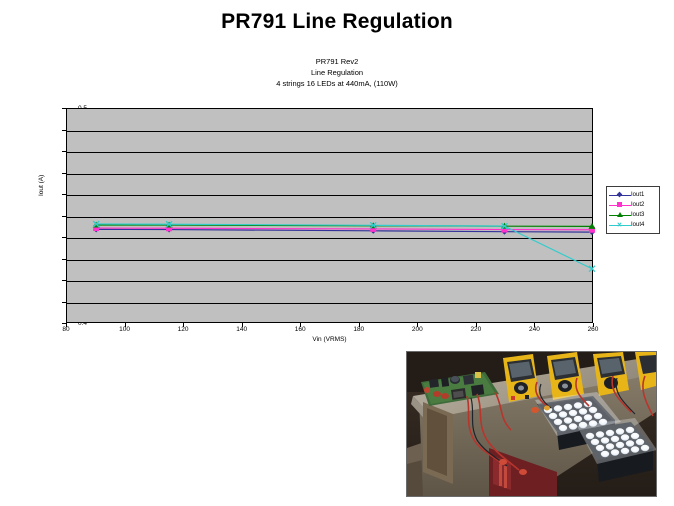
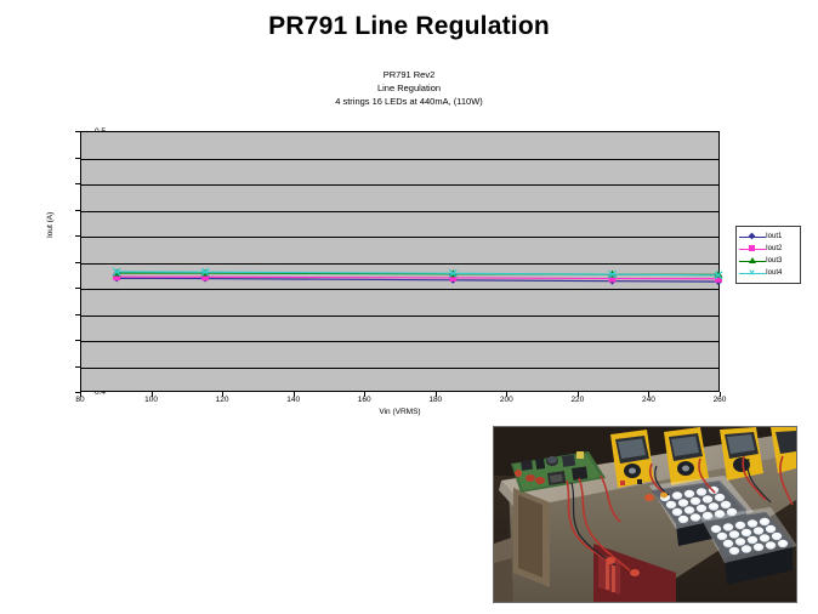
Iout4/260: 0.425 -> 0.445
